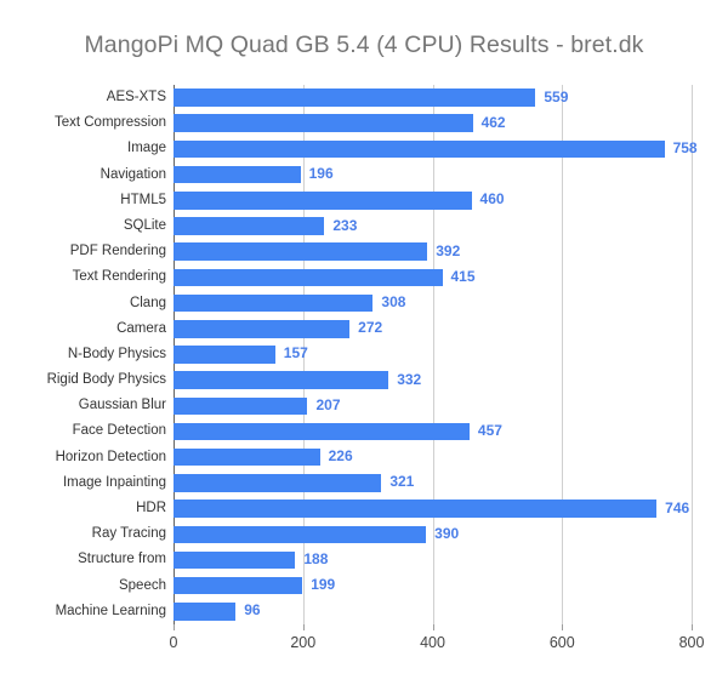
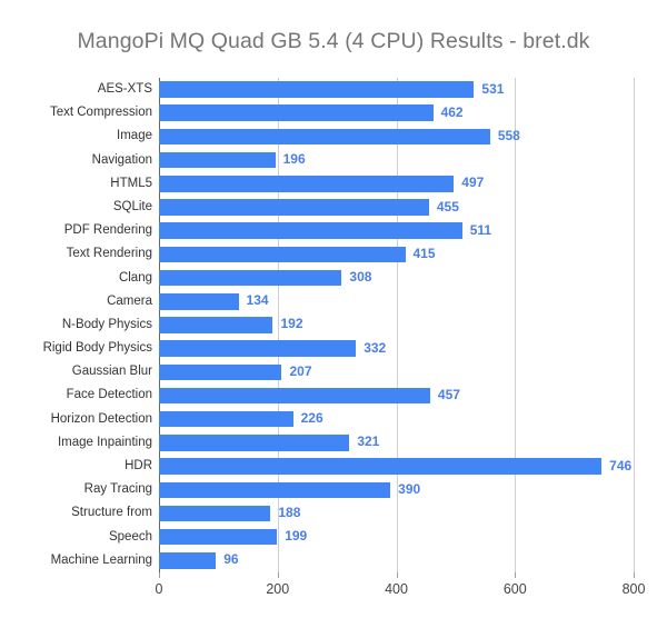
AES-XTS: 559 -> 531
Image: 758 -> 558
HTML5: 460 -> 497
SQLite: 233 -> 455
PDF Rendering: 392 -> 511
Camera: 272 -> 134
N-Body Physics: 157 -> 192
